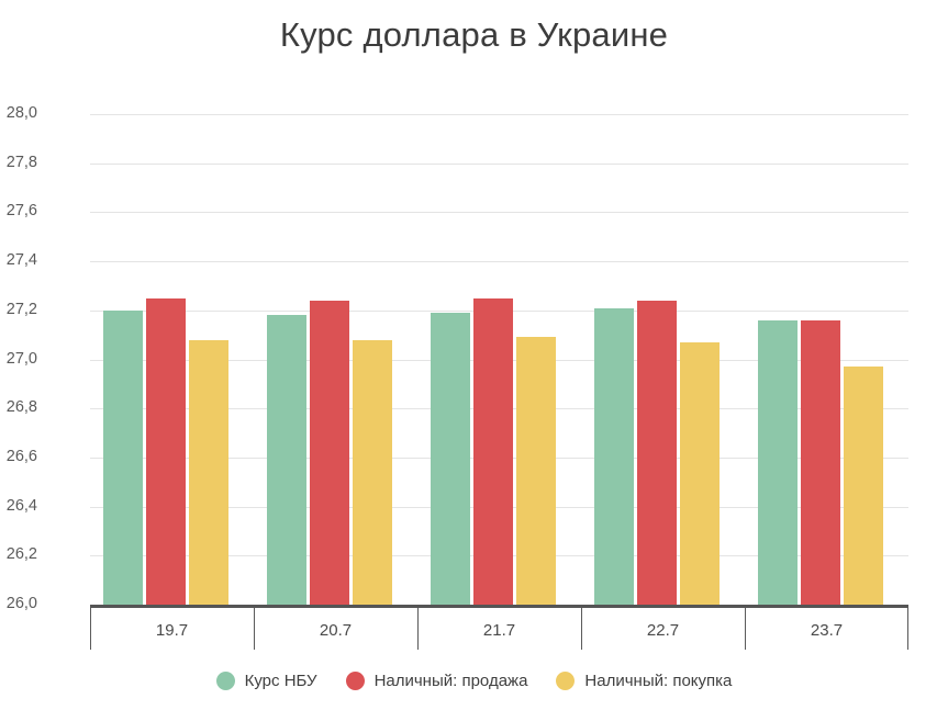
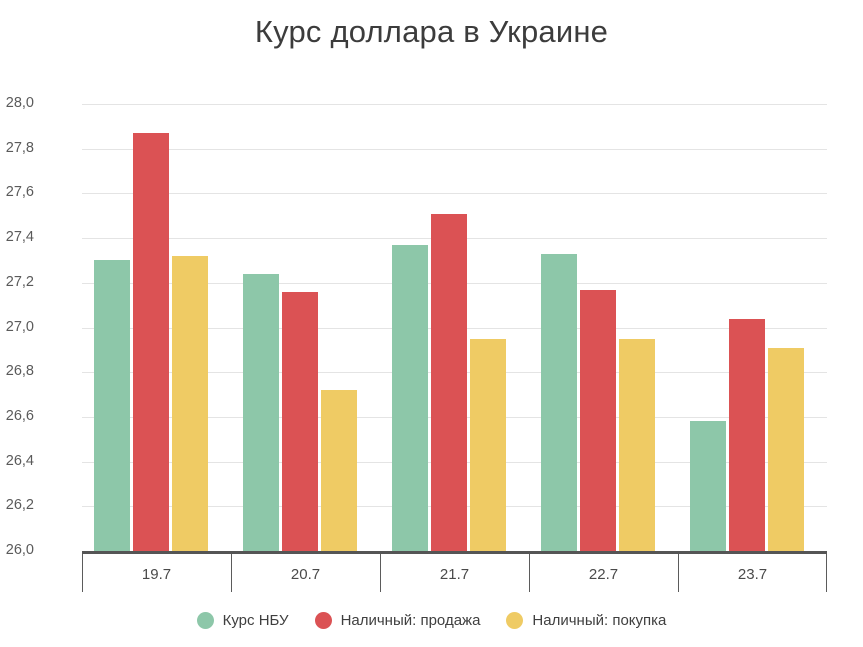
Курс НБУ/19.7: 27,20 -> 27,30
Наличный: продажа/19.7: 27,25 -> 27,87
Наличный: покупка/19.7: 27,08 -> 27,32
Курс НБУ/20.7: 27,18 -> 27,24
Наличный: продажа/20.7: 27,24 -> 27,16
Наличный: покупка/20.7: 27,08 -> 26,72
Курс НБУ/21.7: 27,19 -> 27,37
Наличный: продажа/21.7: 27,25 -> 27,51
Наличный: покупка/21.7: 27,09 -> 26,95
Курс НБУ/22.7: 27,21 -> 27,33
Наличный: продажа/22.7: 27,24 -> 27,17
Наличный: покупка/22.7: 27,07 -> 26,95
Курс НБУ/23.7: 27,16 -> 26,58
Наличный: продажа/23.7: 27,16 -> 27,04
Наличный: покупка/23.7: 26,97 -> 26,91
